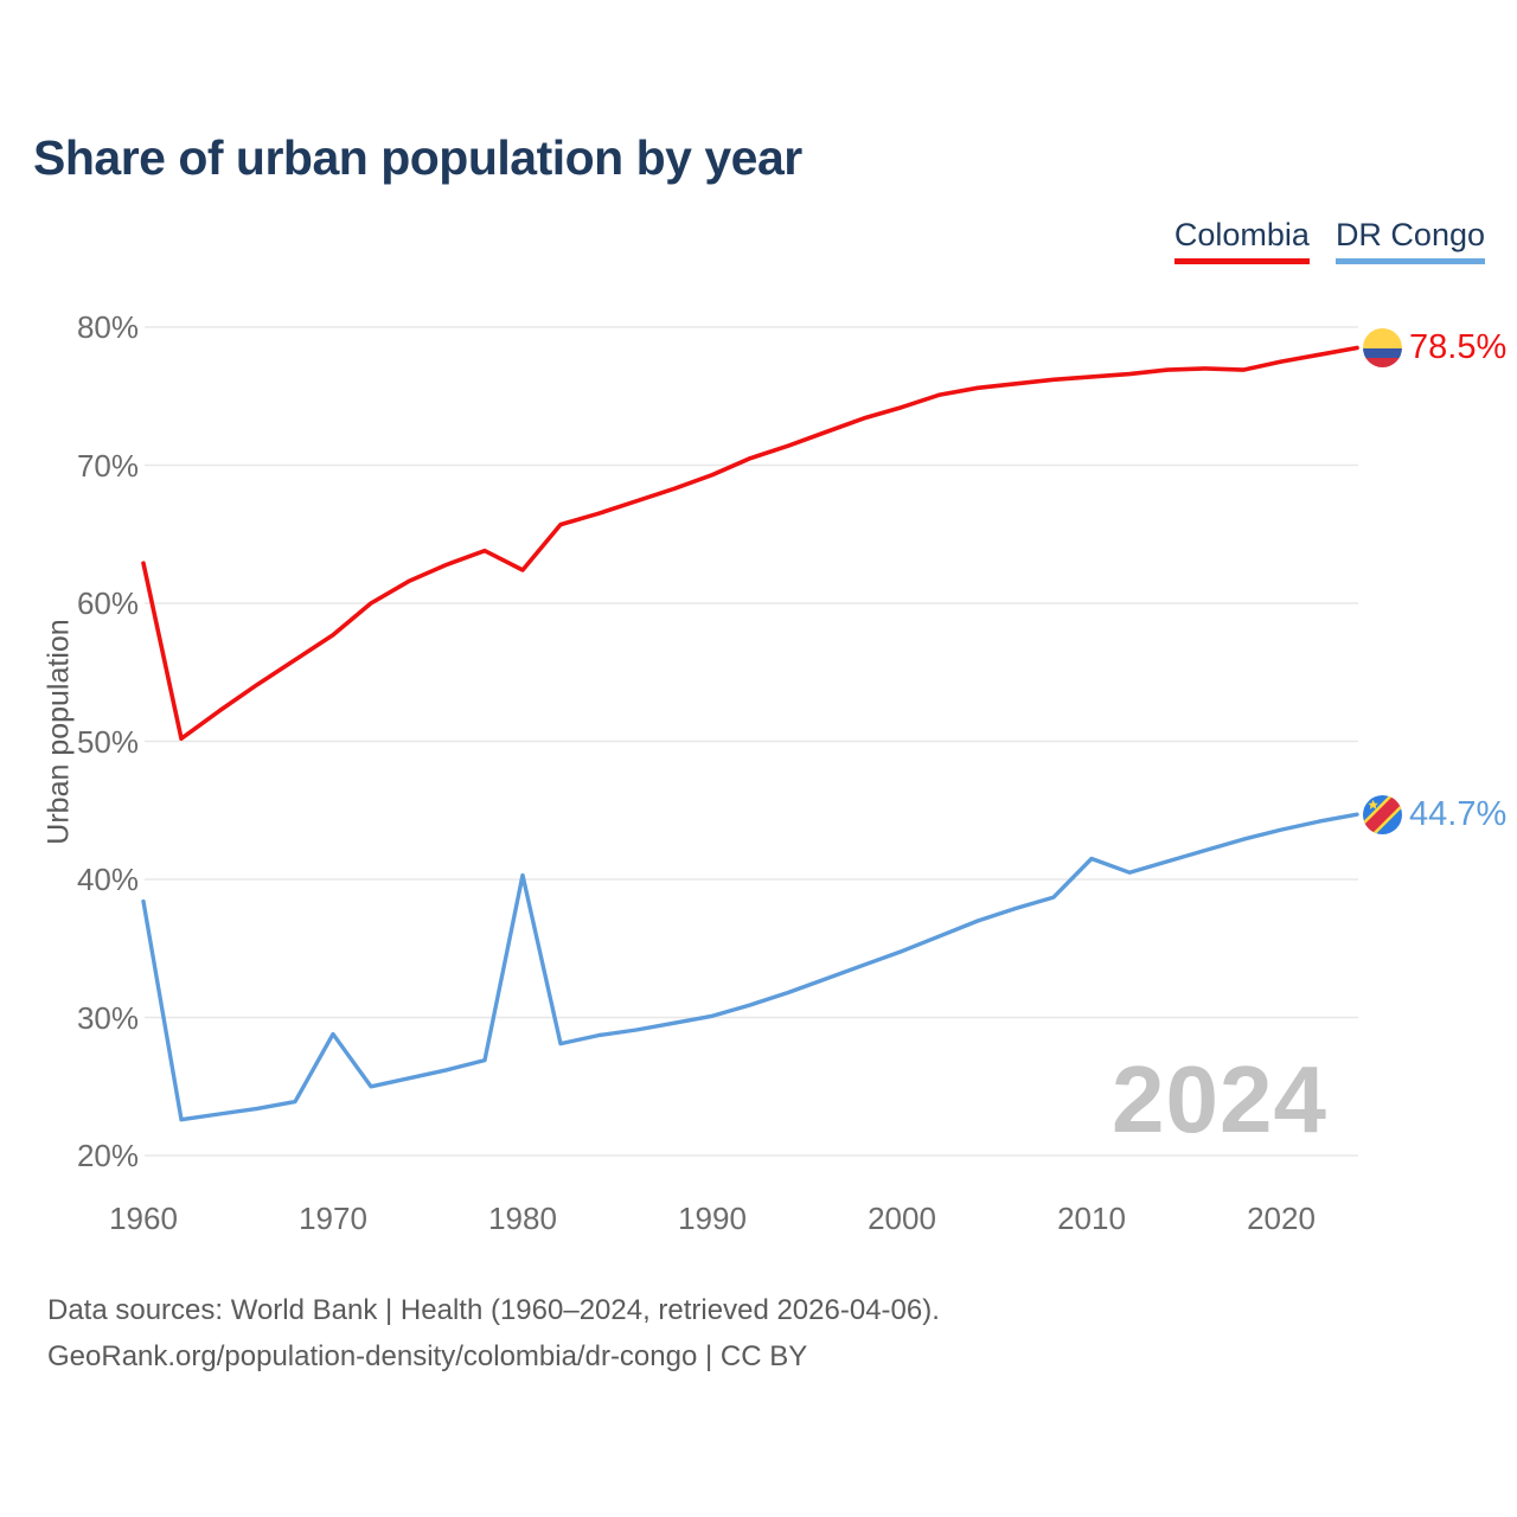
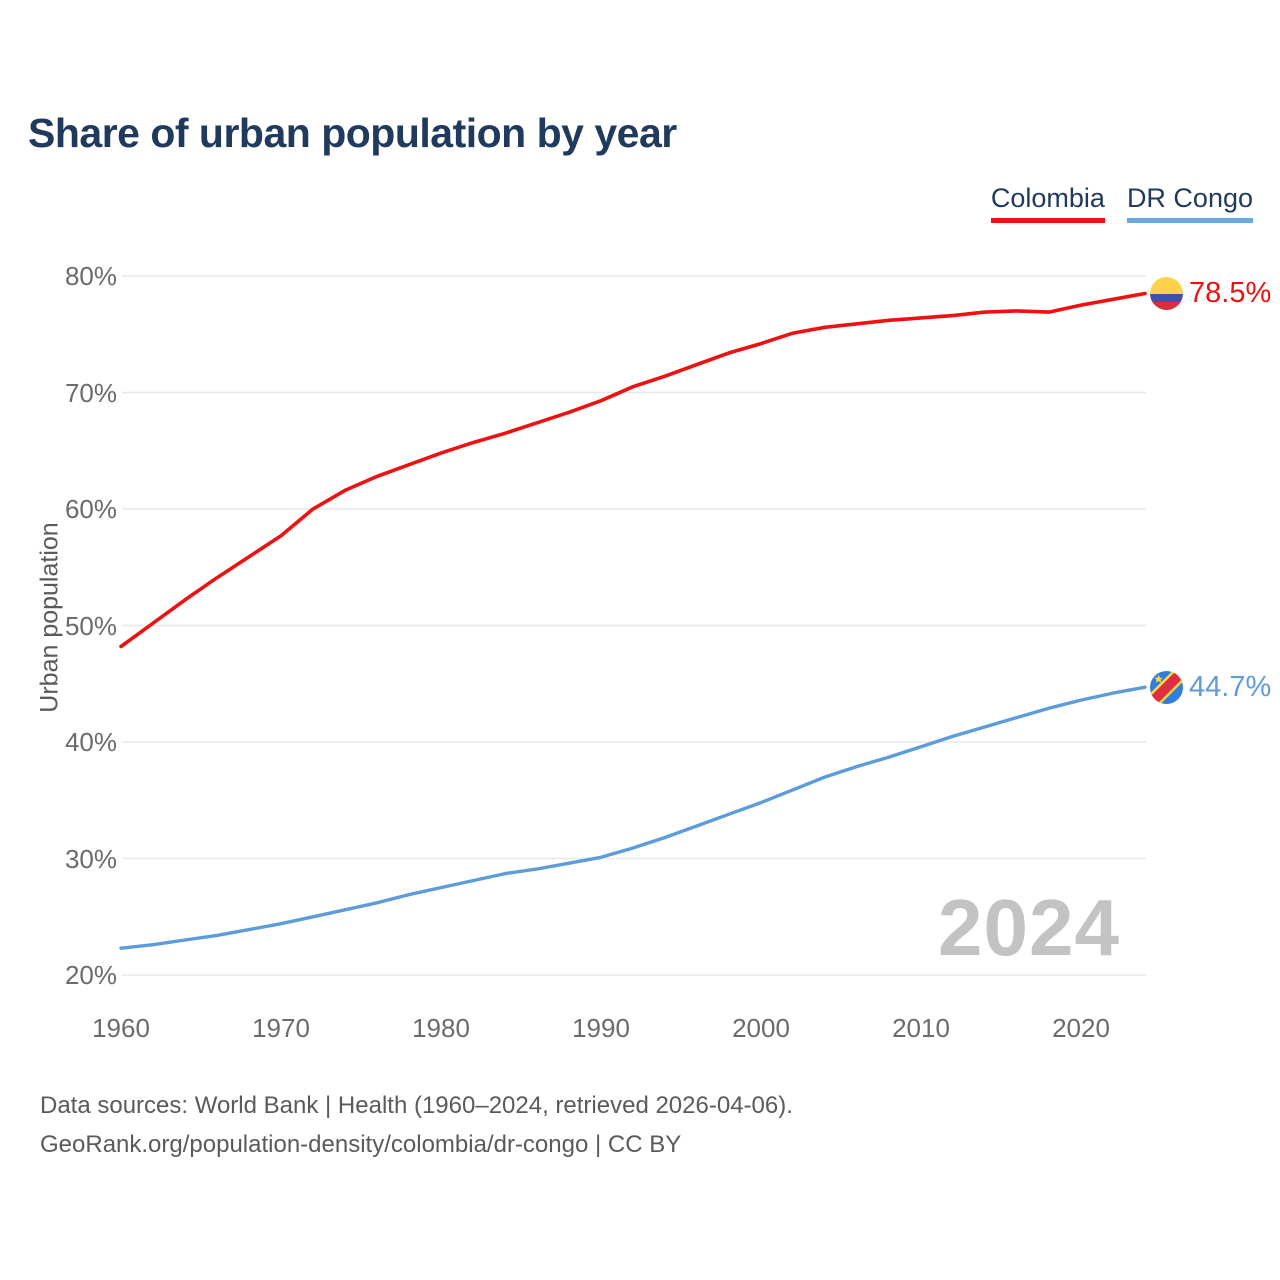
Colombia/1960: 62.9% -> 48.2%
DR Congo/1960: 38.4% -> 22.3%
DR Congo/1970: 28.8% -> 24.4%
Colombia/1980: 62.4% -> 64.8%
DR Congo/1980: 40.3% -> 27.5%
DR Congo/2010: 41.5% -> 39.6%
